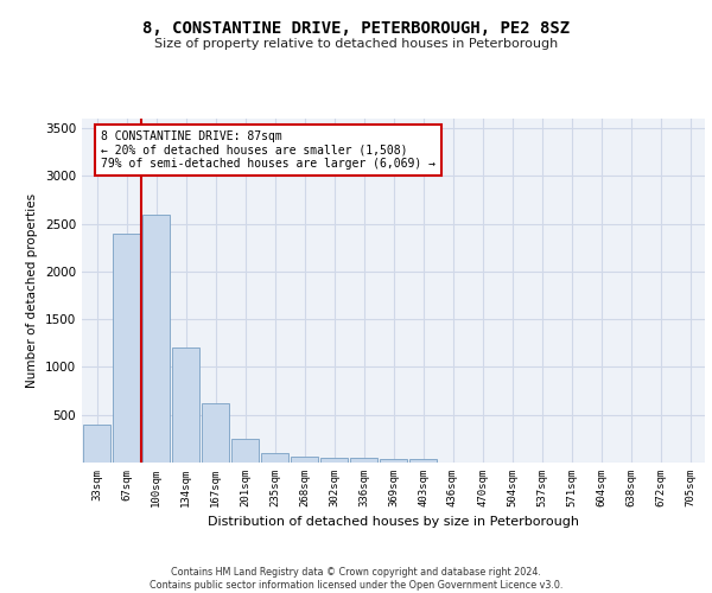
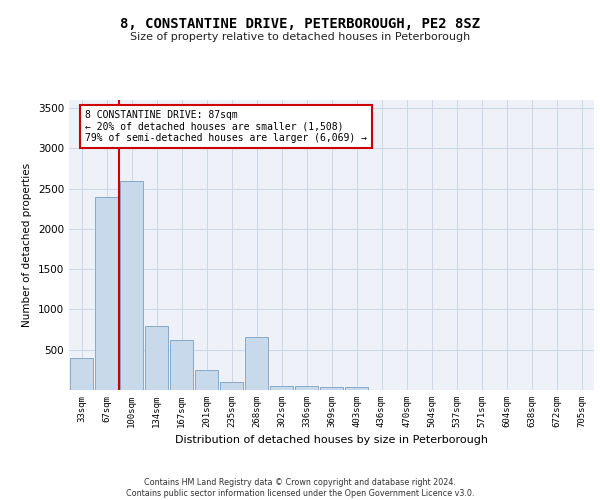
134sqm: 1200 -> 800
268sqm: 60 -> 660
